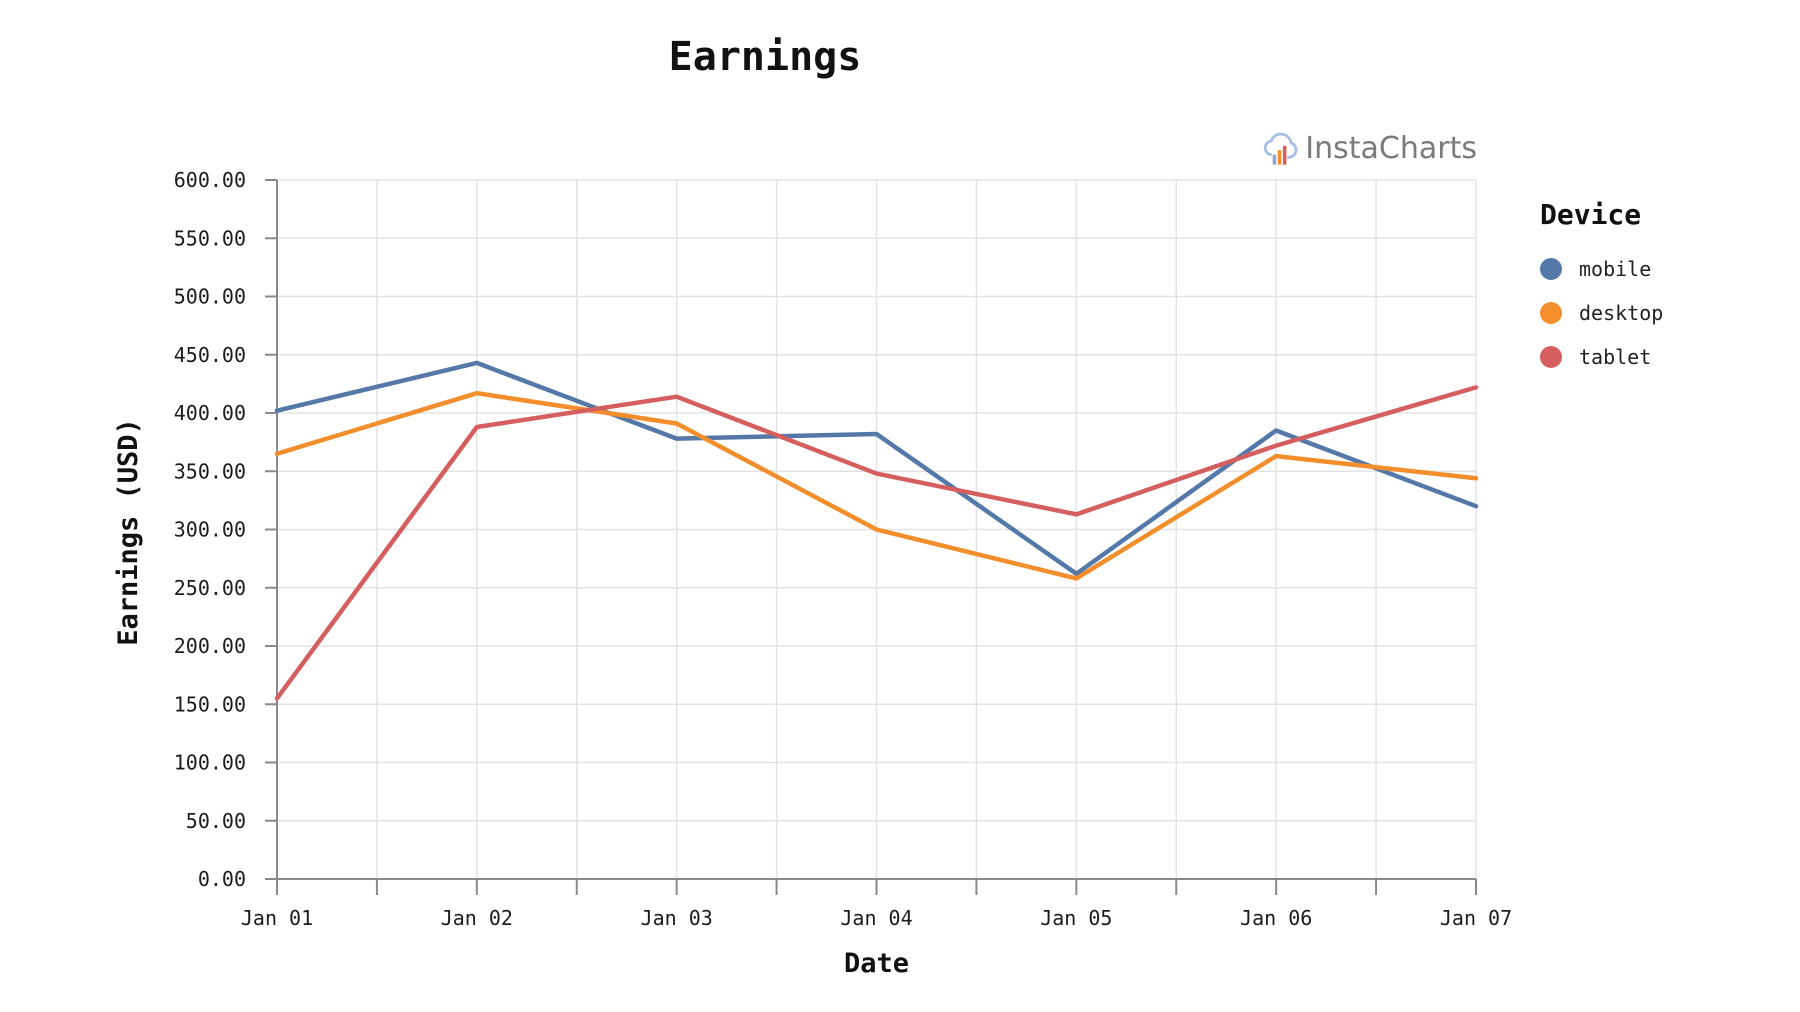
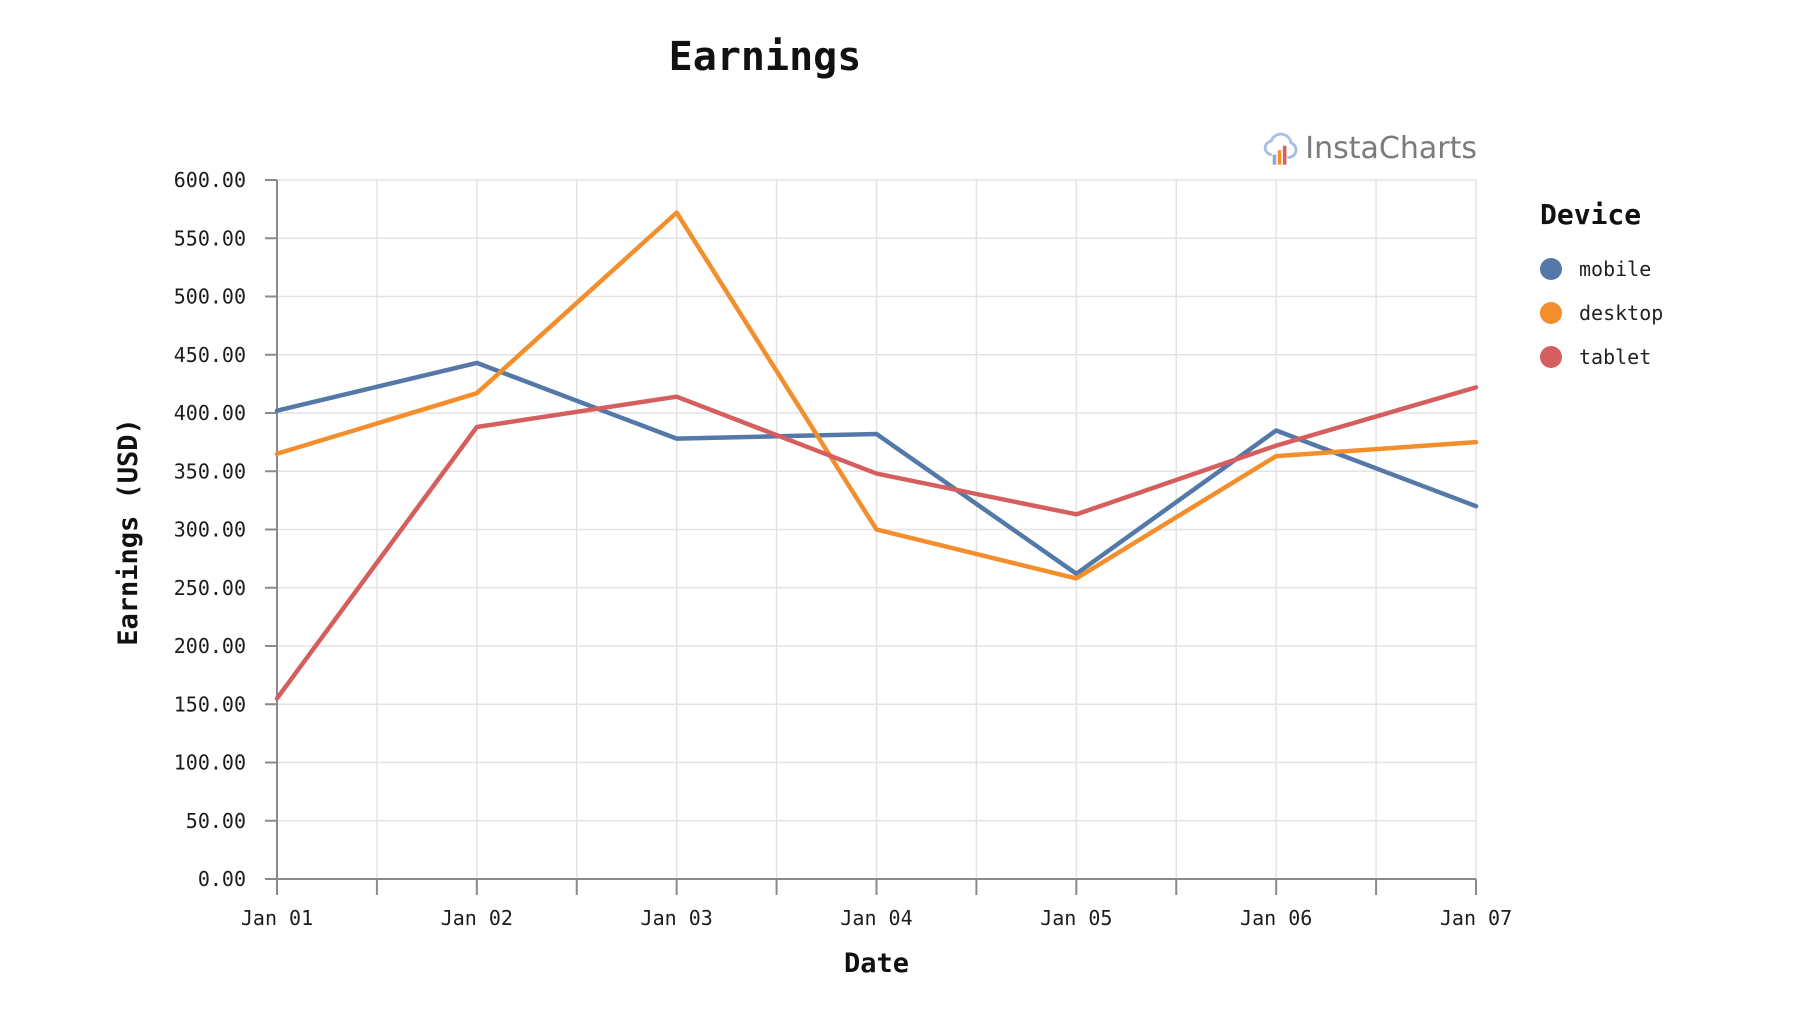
desktop/Jan 03: 391 -> 572
desktop/Jan 07: 344 -> 375
